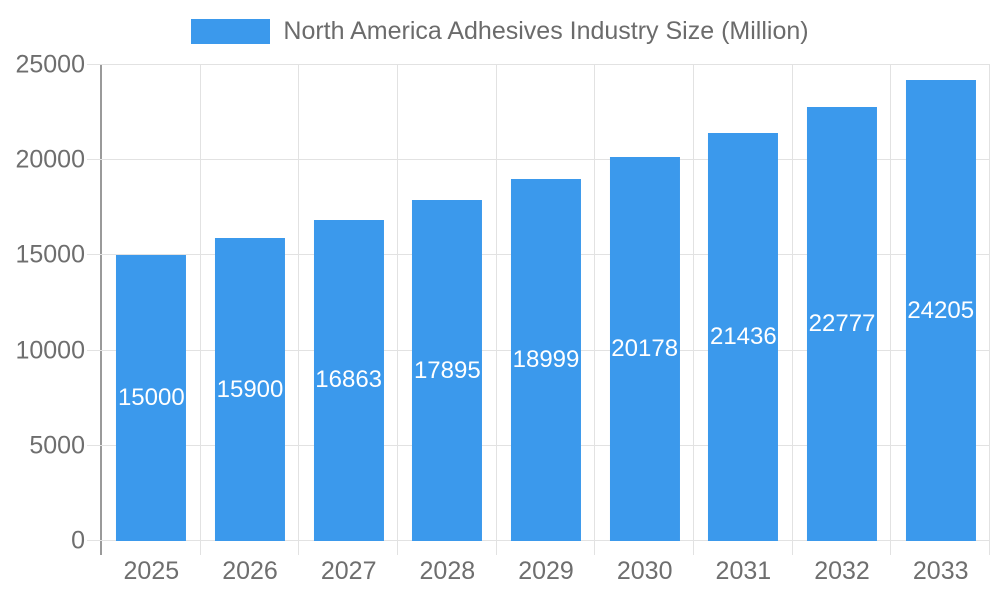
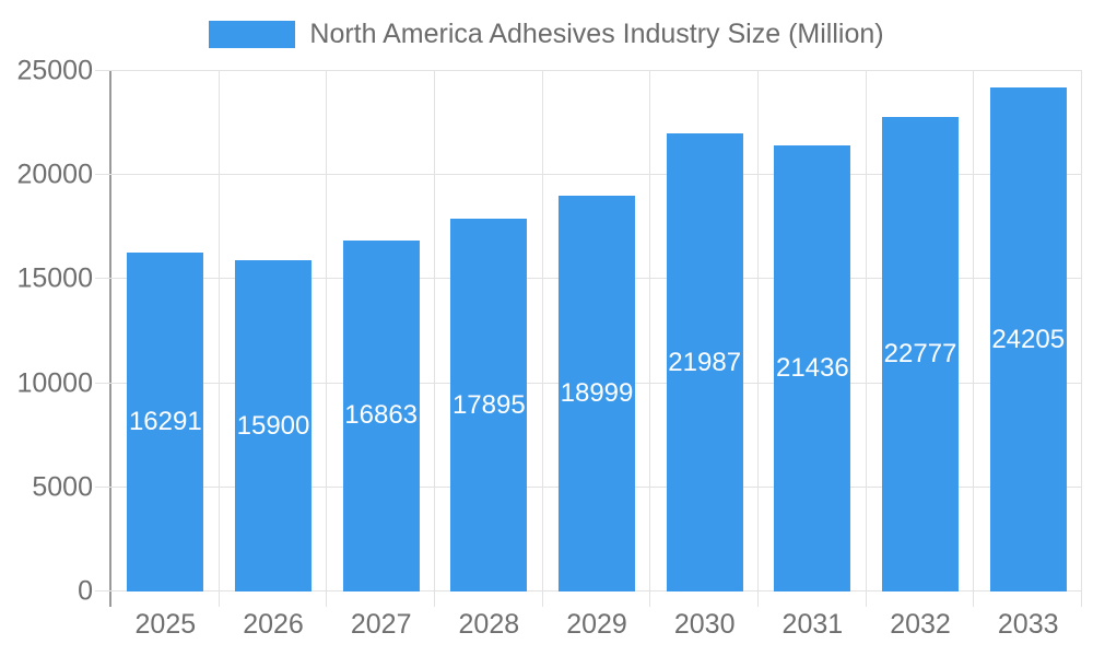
2025: 15000 -> 16291
2030: 20178 -> 21987
